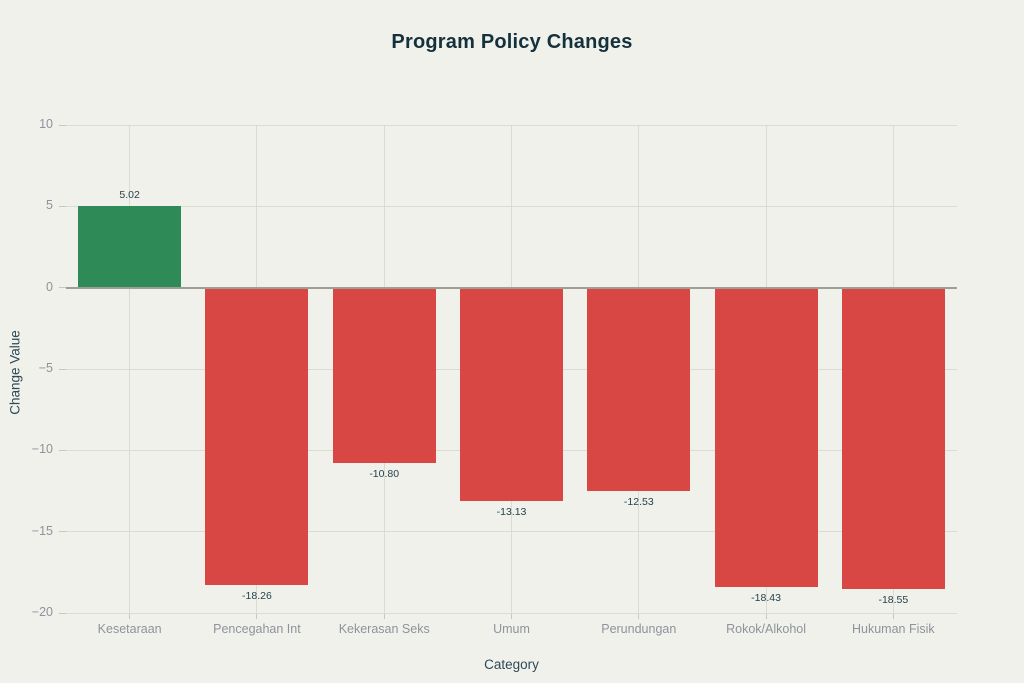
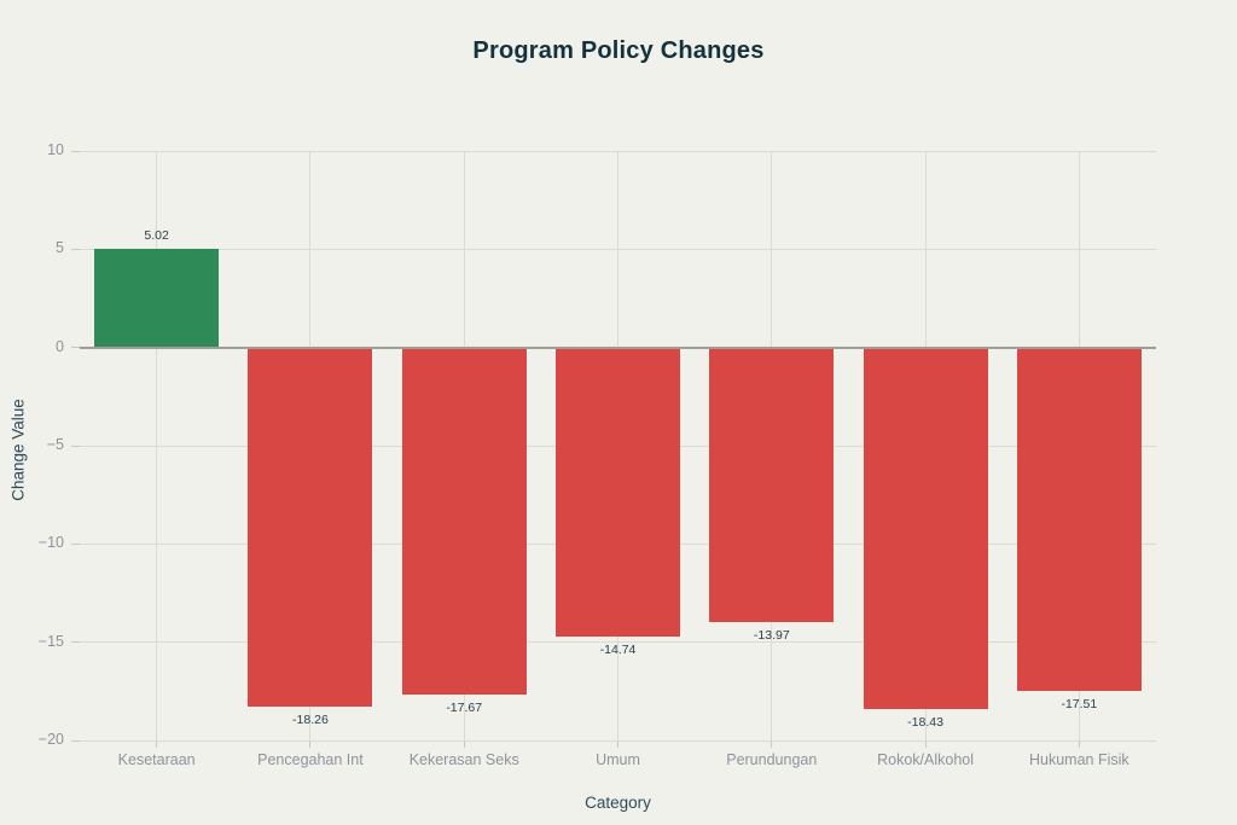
Kekerasan Seks: -10.80 -> -17.67
Umum: -13.13 -> -14.74
Perundungan: -12.53 -> -13.97
Hukuman Fisik: -18.55 -> -17.51
